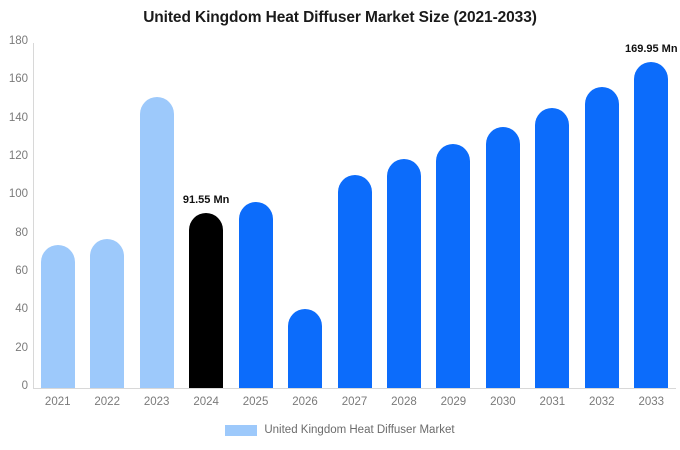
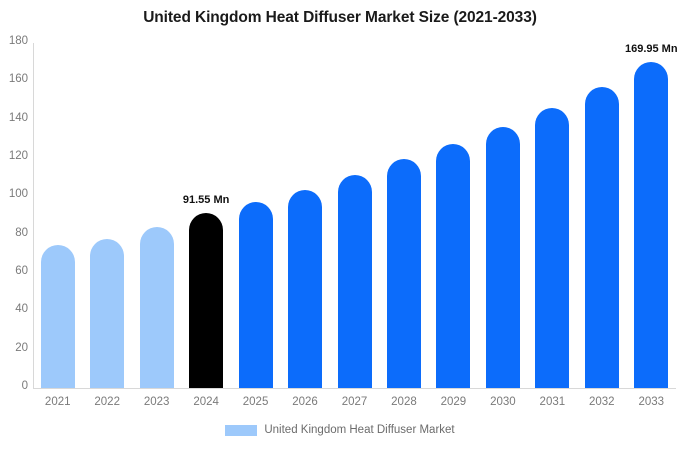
2023: 152 -> 84
2026: 41 -> 104
